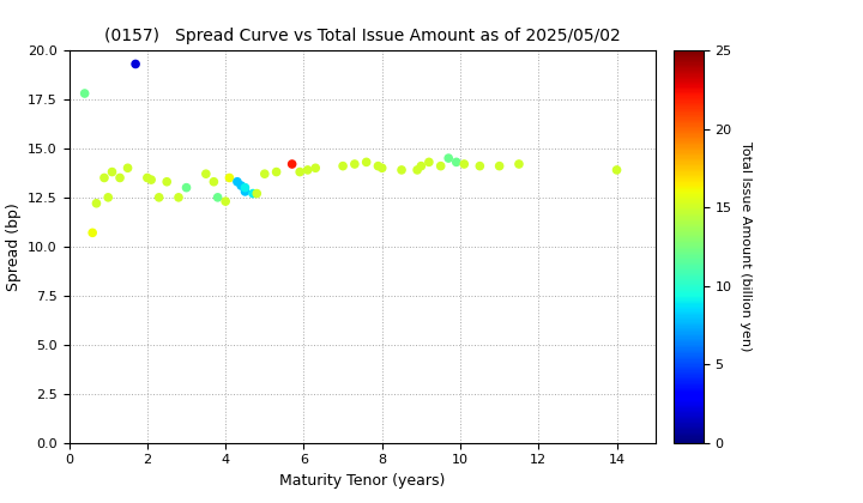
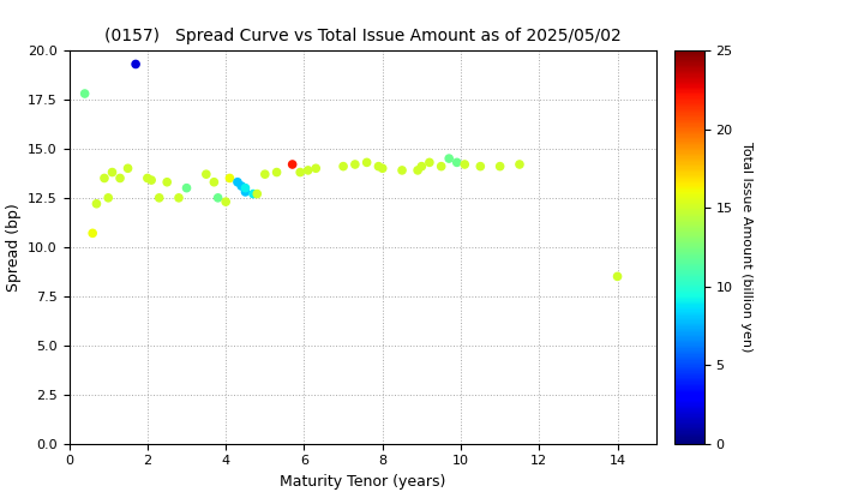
14: 13.9 -> 8.5
